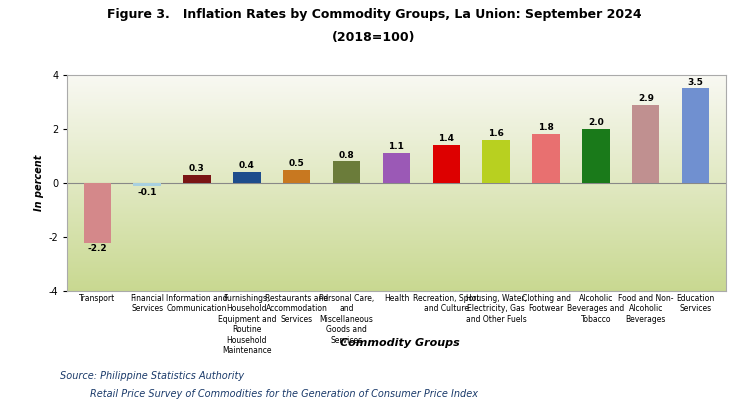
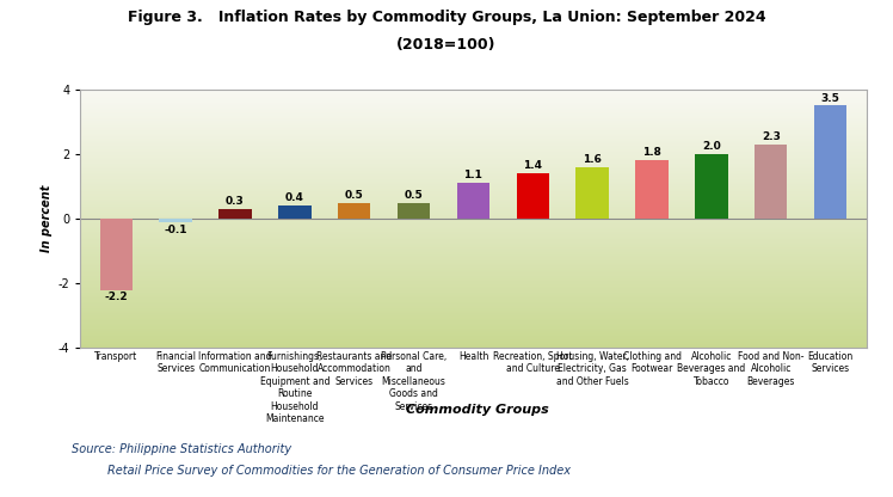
Personal Care, and Miscellaneous Goods and Services: 0.8 -> 0.5
Food and Non- Alcoholic Beverages: 2.9 -> 2.3
